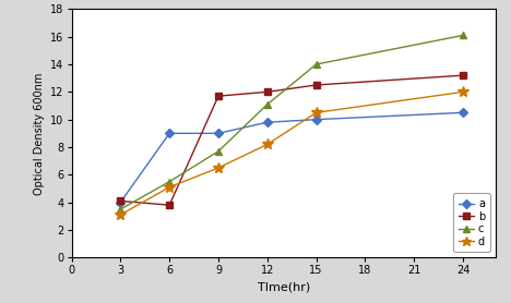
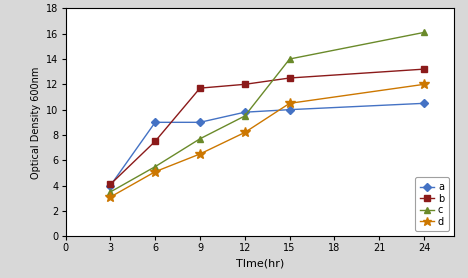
b/6: 3.8 -> 7.5
c/12: 11.1 -> 9.5
